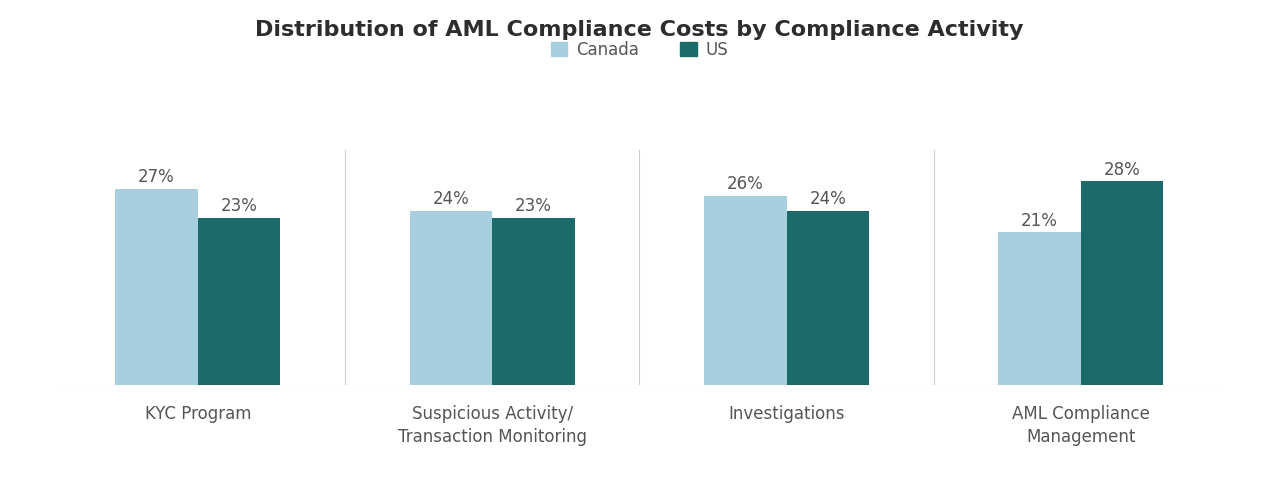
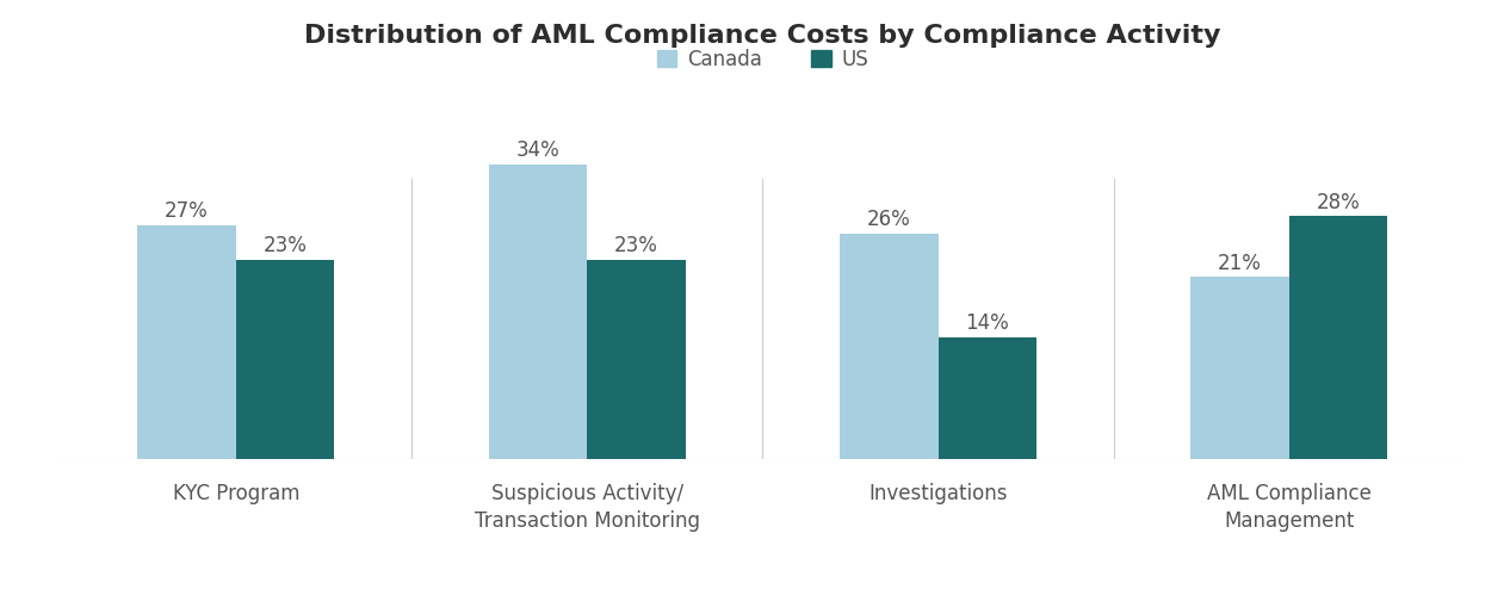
Canada/Suspicious Activity/ Transaction Monitoring: 24% -> 34%
US/Investigations: 24% -> 14%
